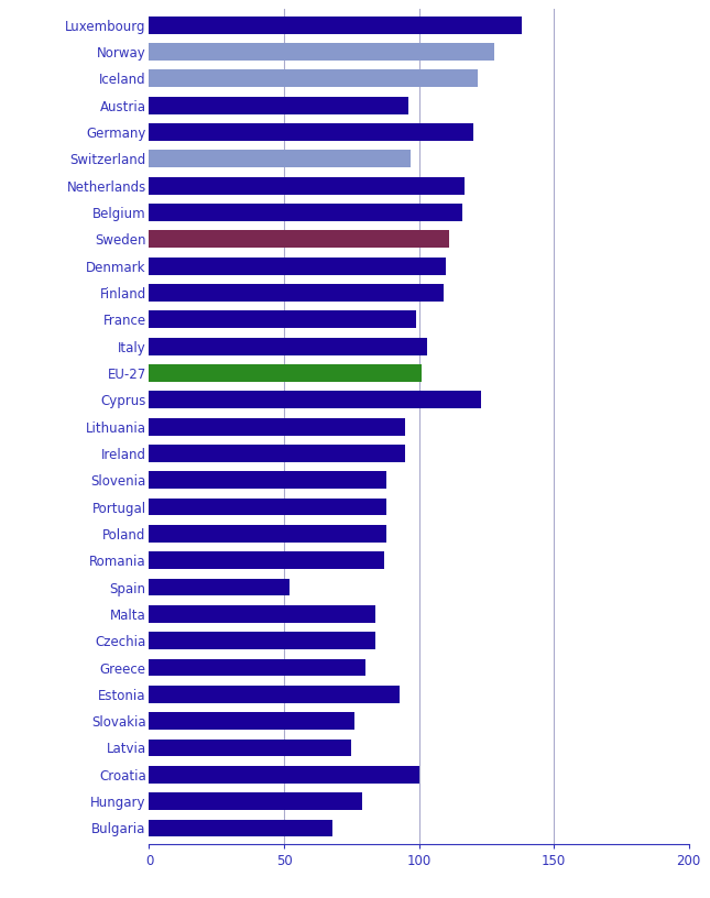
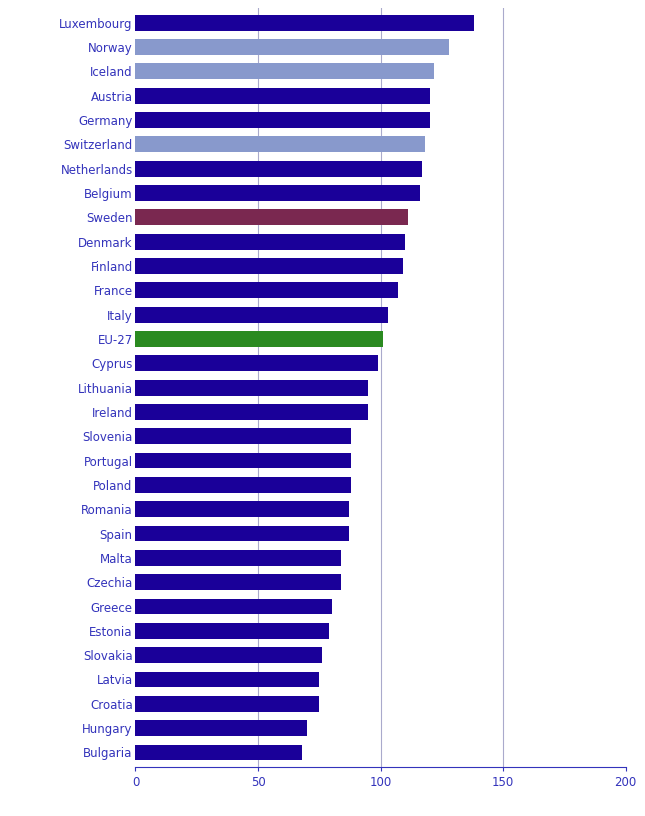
Austria: 96 -> 120
Switzerland: 97 -> 118
France: 99 -> 107
Cyprus: 123 -> 99
Spain: 52 -> 87
Estonia: 93 -> 79
Croatia: 100 -> 75
Hungary: 79 -> 70
